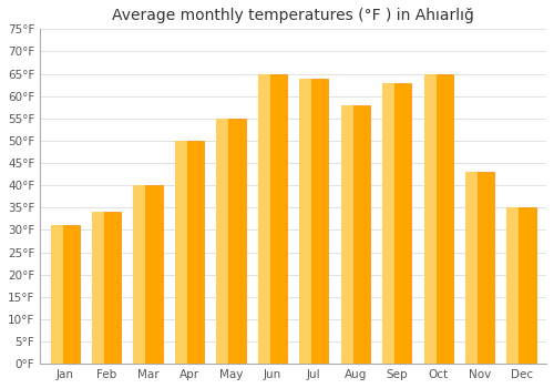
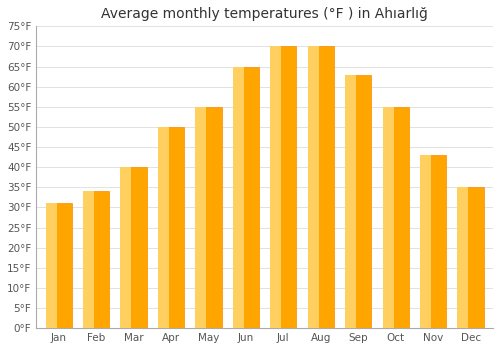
Jul: 64°F -> 70°F
Aug: 58°F -> 70°F
Oct: 65°F -> 55°F
